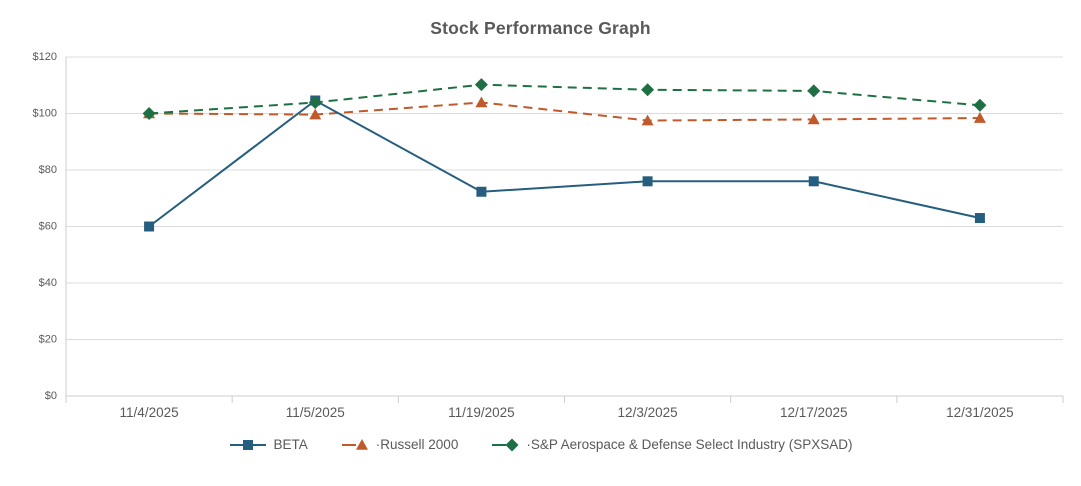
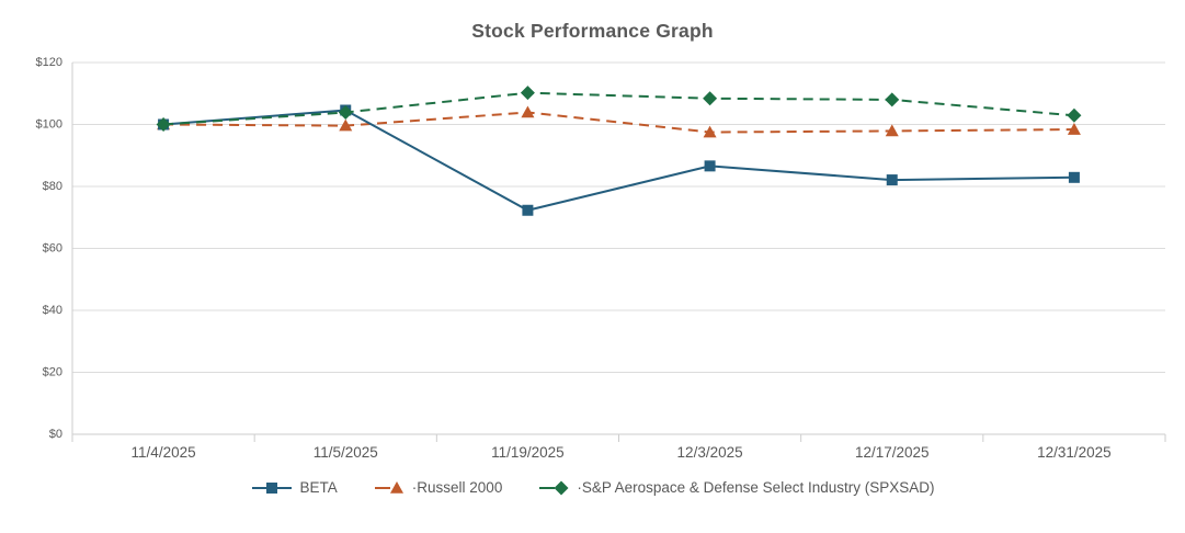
BETA/11/4/2025: $60 -> $100
BETA/12/3/2025: $76 -> $87
BETA/12/17/2025: $76 -> $82
BETA/12/31/2025: $63 -> $83
